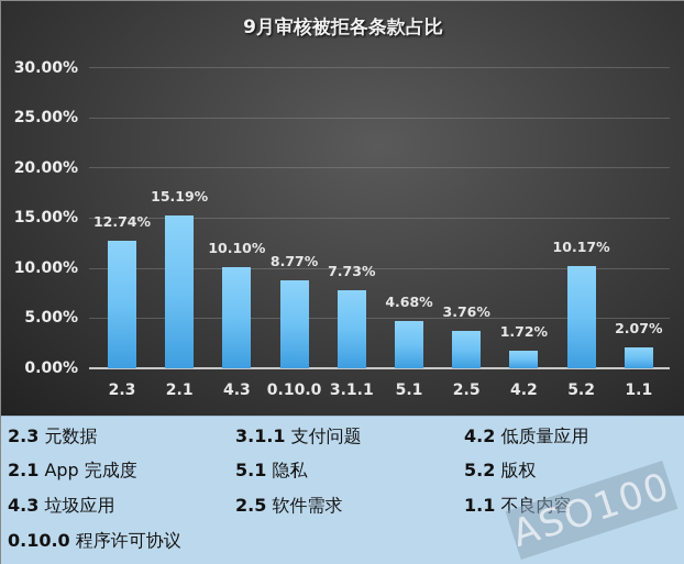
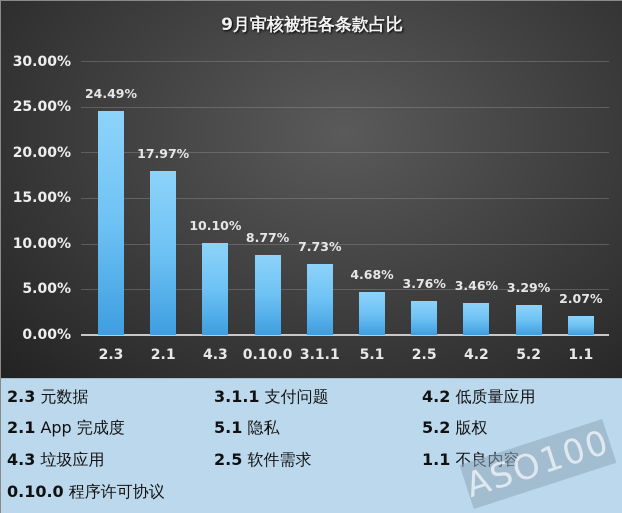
2.3: 12.74% -> 24.49%
2.1: 15.19% -> 17.97%
4.2: 1.72% -> 3.46%
5.2: 10.17% -> 3.29%
